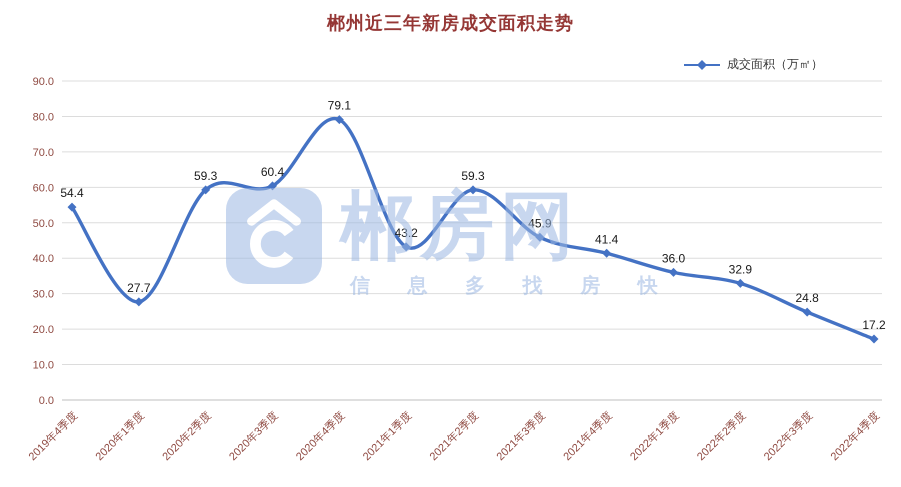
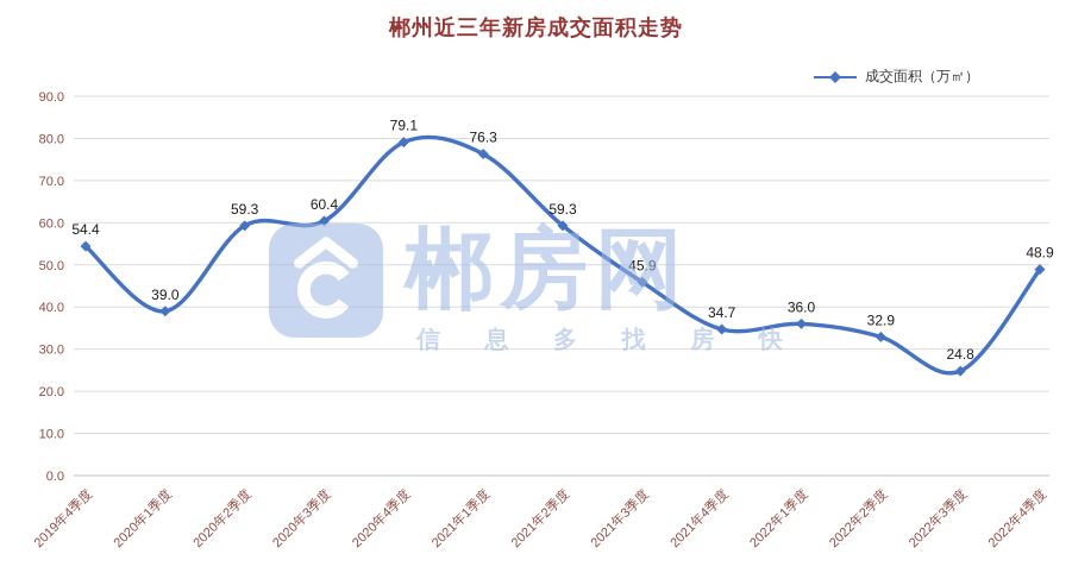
2020年1季度: 27.7 -> 39.0
2021年1季度: 43.2 -> 76.3
2021年4季度: 41.4 -> 34.7
2022年4季度: 17.2 -> 48.9
